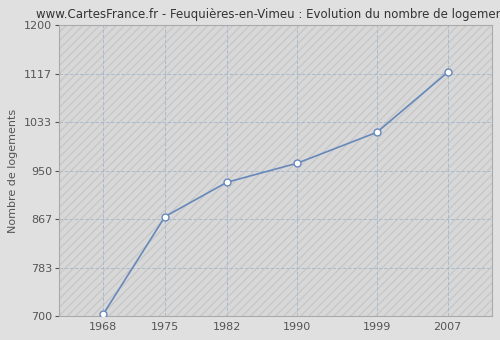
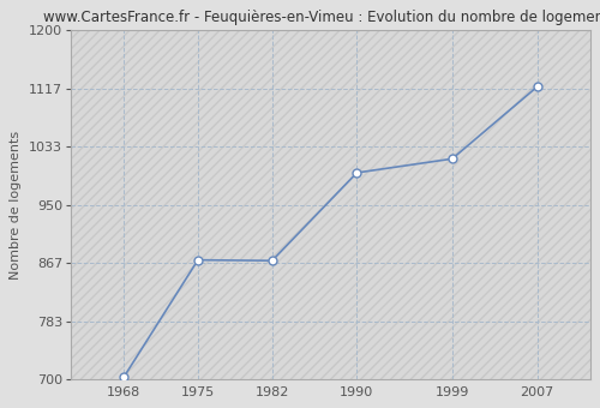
1982: 930 -> 870
1990: 963 -> 996
